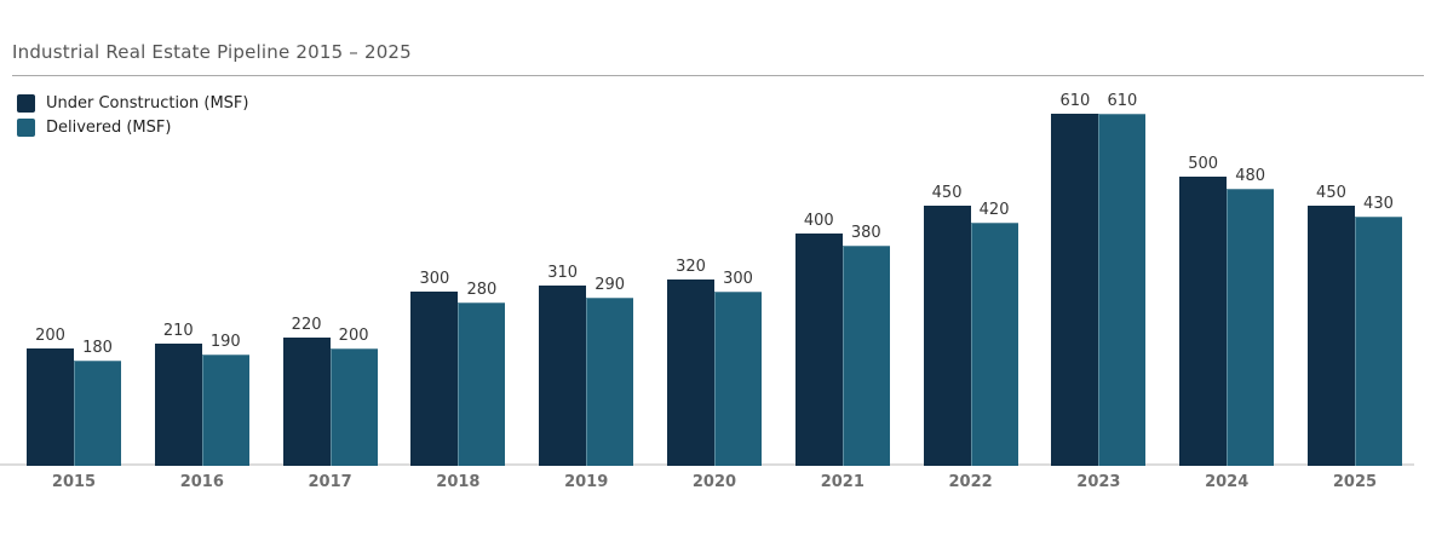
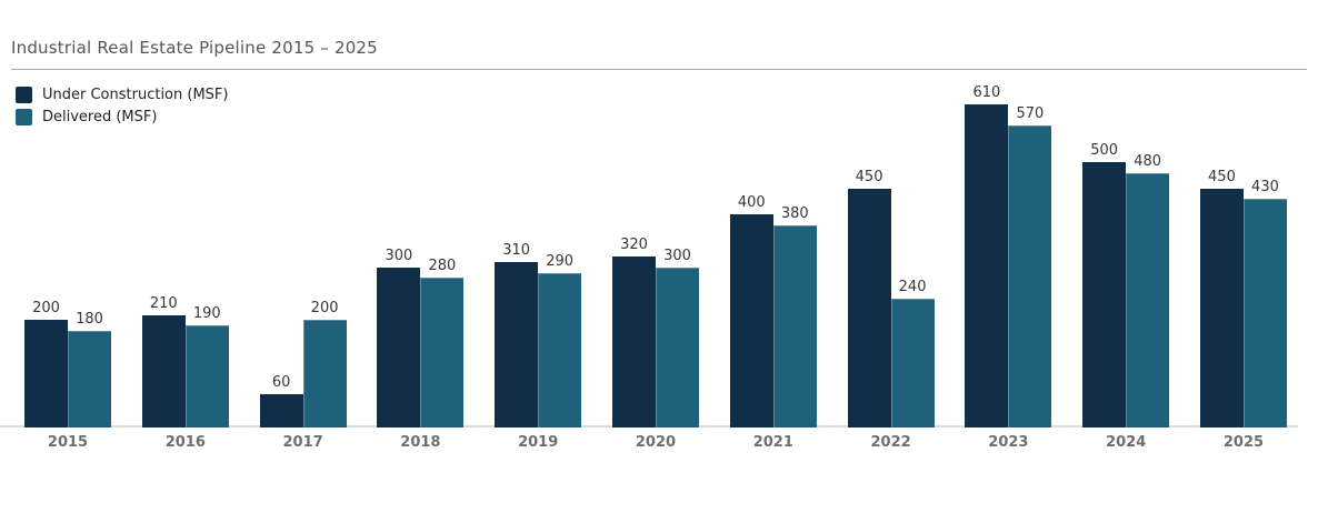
Under Construction (MSF)/2017: 220 -> 60
Delivered (MSF)/2022: 420 -> 240
Delivered (MSF)/2023: 610 -> 570
